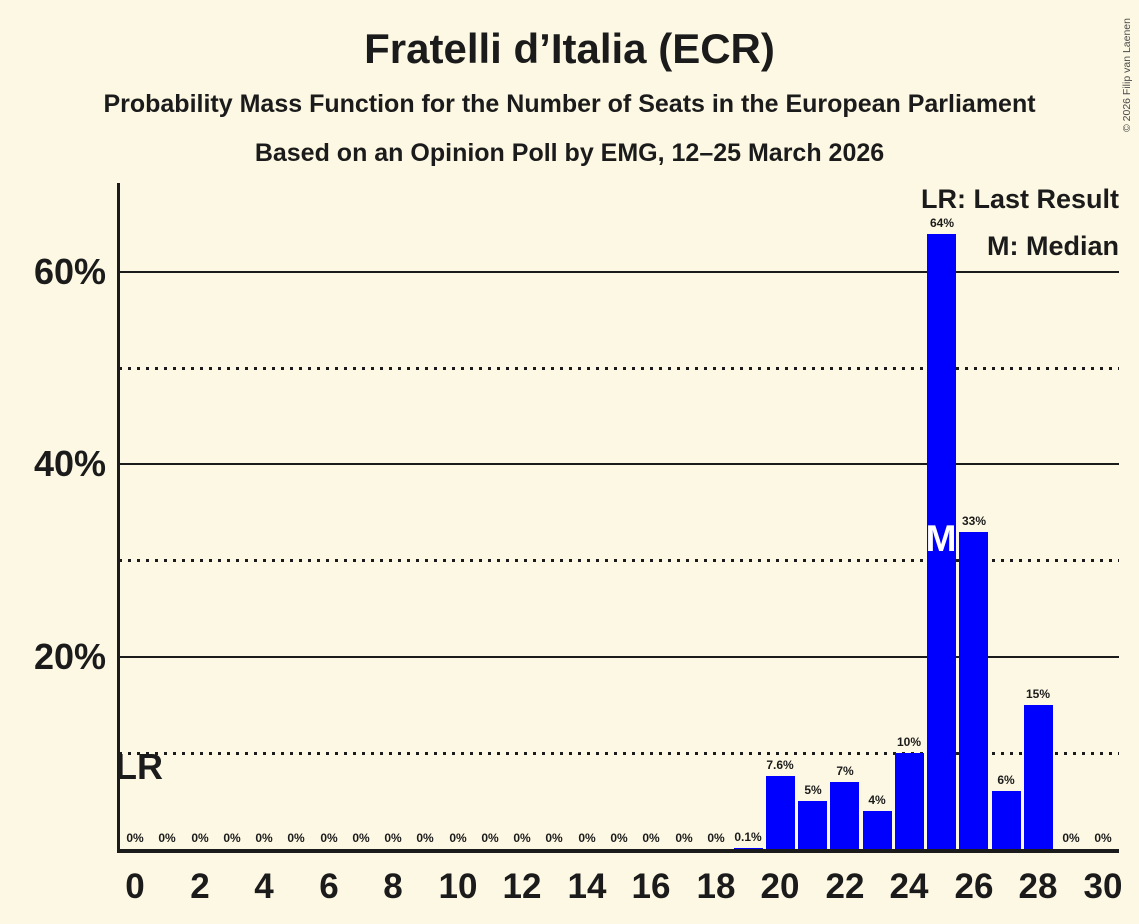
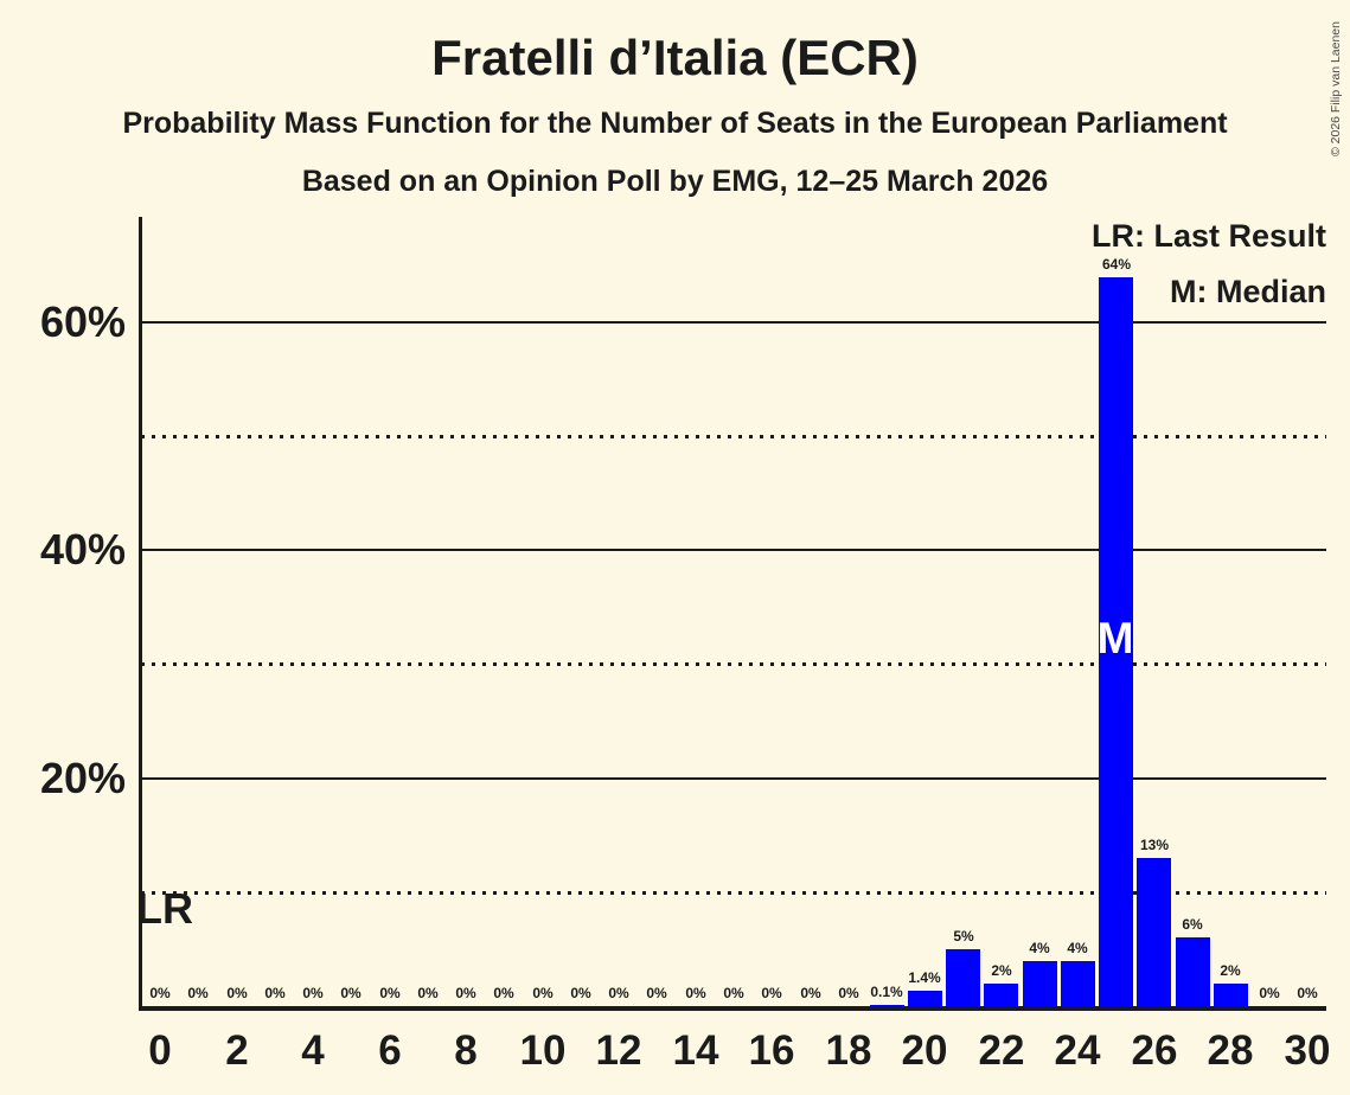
20: 7.6% -> 1.4%
22: 7% -> 2%
24: 10% -> 4%
26: 33% -> 13%
28: 15% -> 2%
